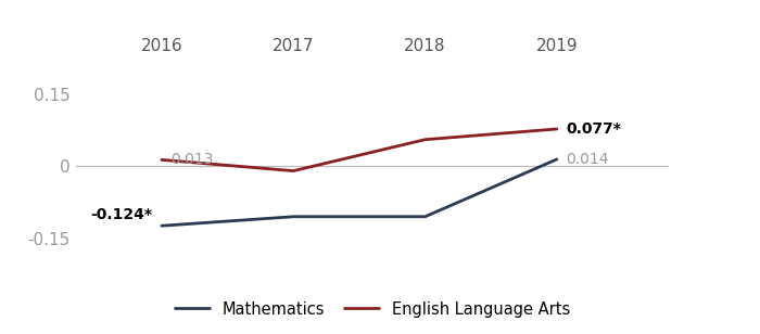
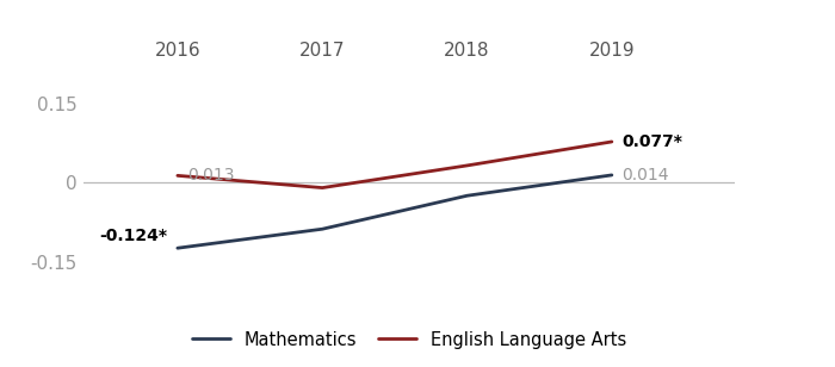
Mathematics/2017: -0.105 -> -0.088
Mathematics/2018: -0.105 -> -0.025
English Language Arts/2018: 0.055 -> 0.032
